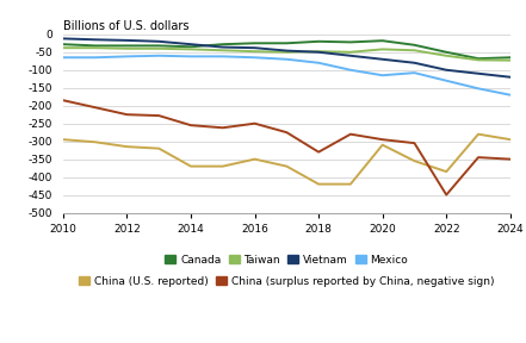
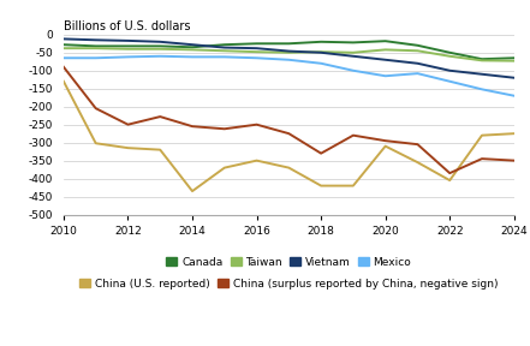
China (U.S. reported)/2010: -295 -> -130
China (surplus reported by China, negative sign)/2010: -185 -> -90
China (surplus reported by China, negative sign)/2012: -225 -> -250
China (U.S. reported)/2014: -370 -> -435
China (U.S. reported)/2022: -385 -> -405
China (surplus reported by China, negative sign)/2022: -450 -> -385
China (U.S. reported)/2024: -295 -> -275
